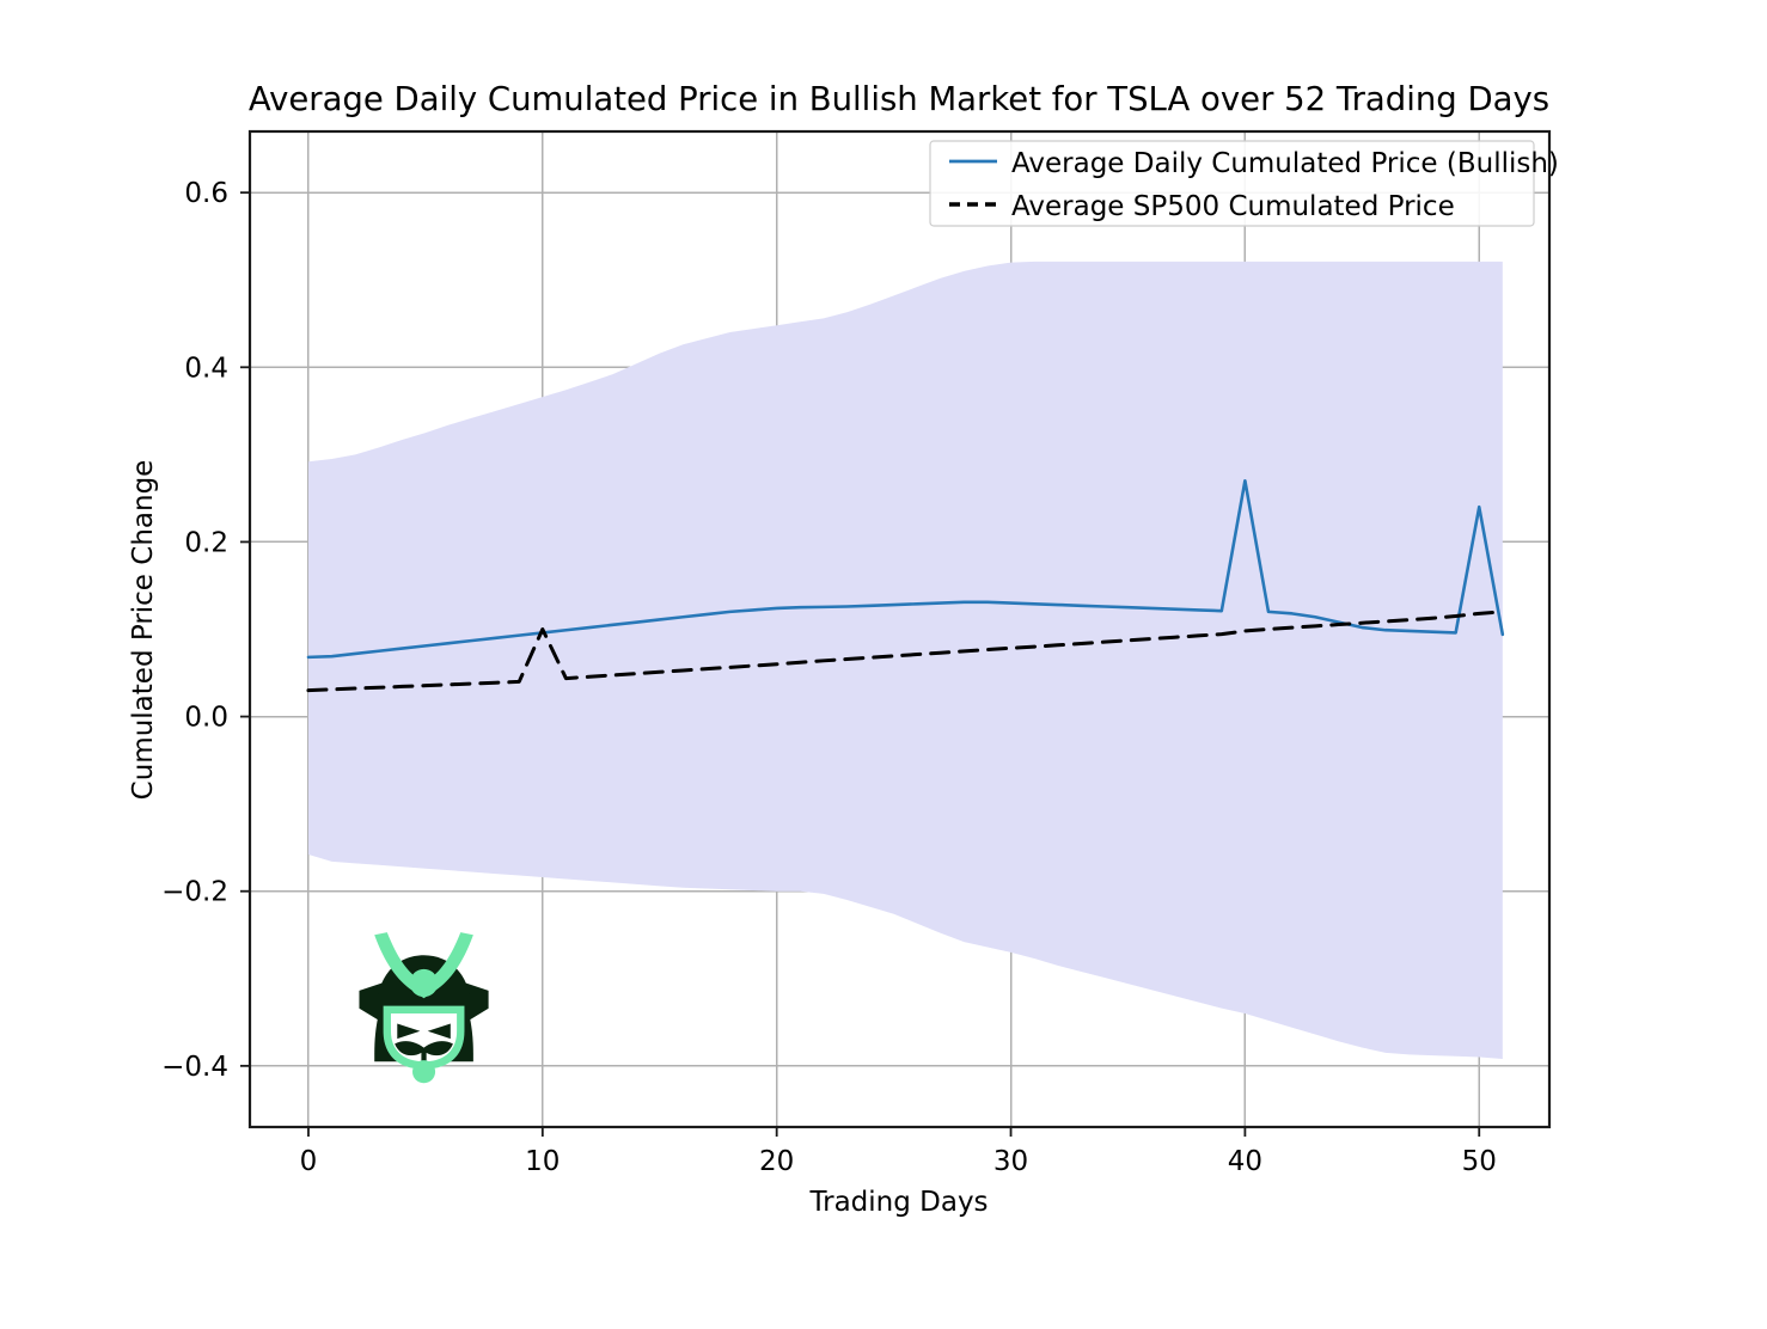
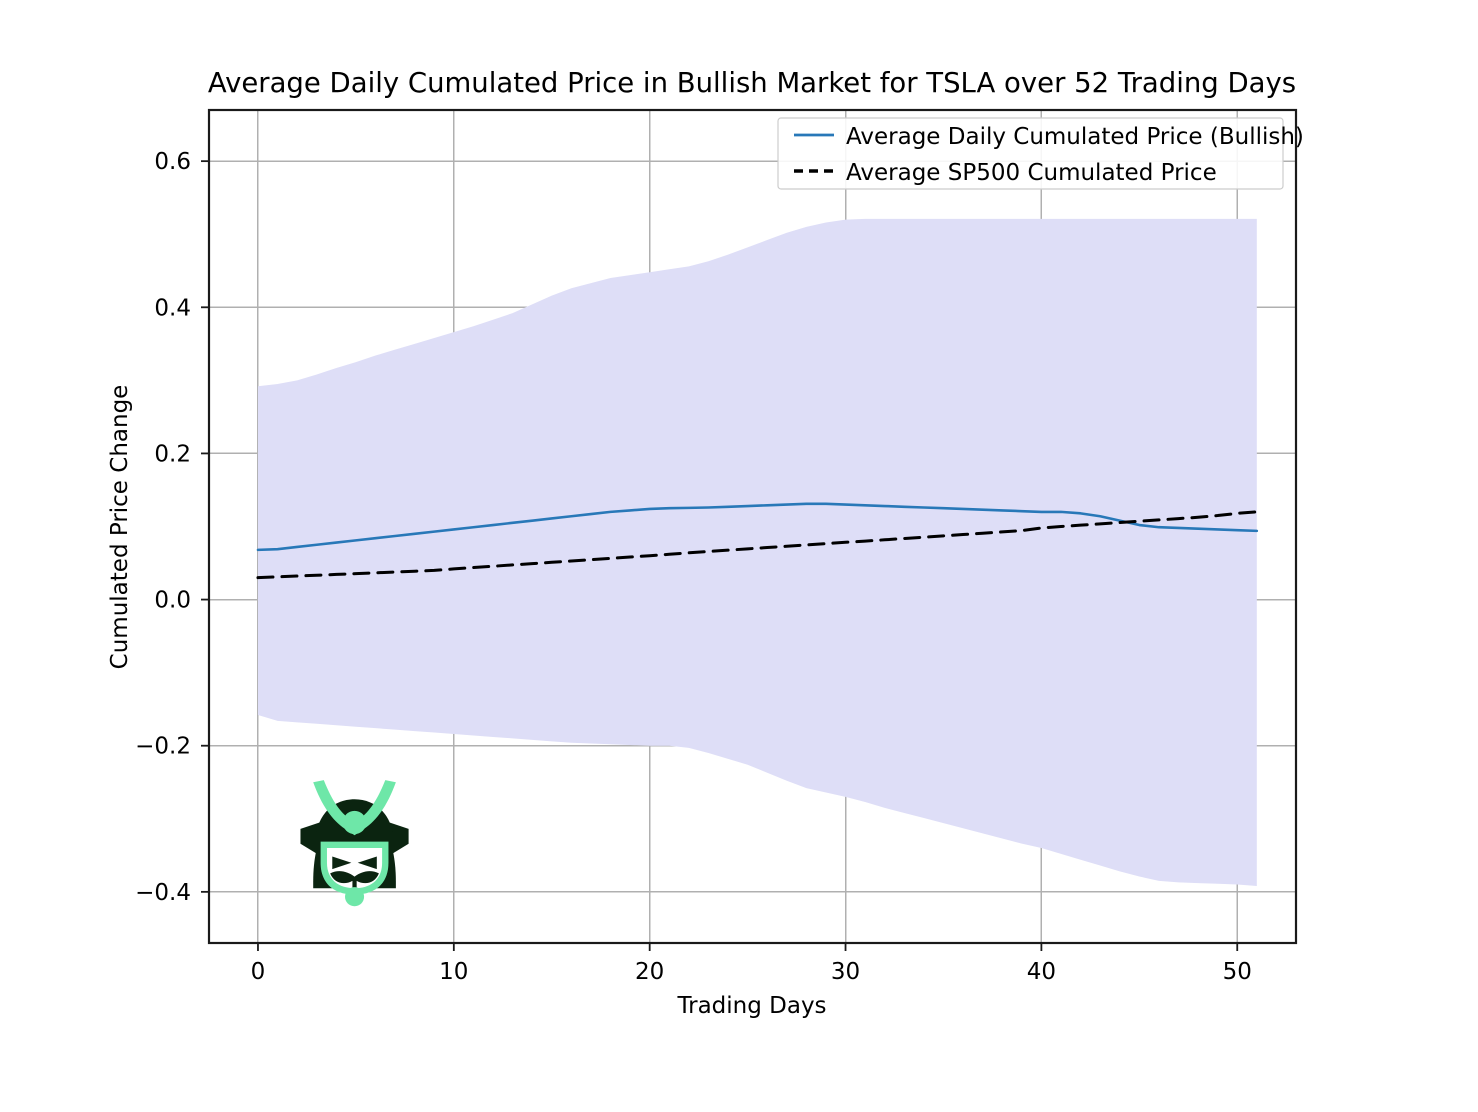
Average SP500 Cumulated Price/10: 0.10 -> 0.04
Average Daily Cumulated Price (Bullish)/40: 0.27 -> 0.12
Average Daily Cumulated Price (Bullish)/50: 0.24 -> 0.10
